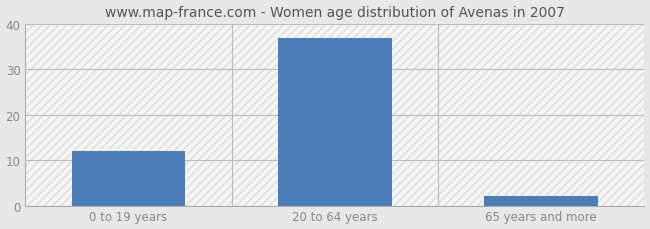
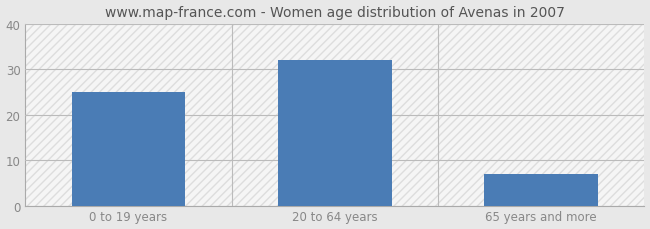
0 to 19 years: 12 -> 25
20 to 64 years: 37 -> 32
65 years and more: 2 -> 7
